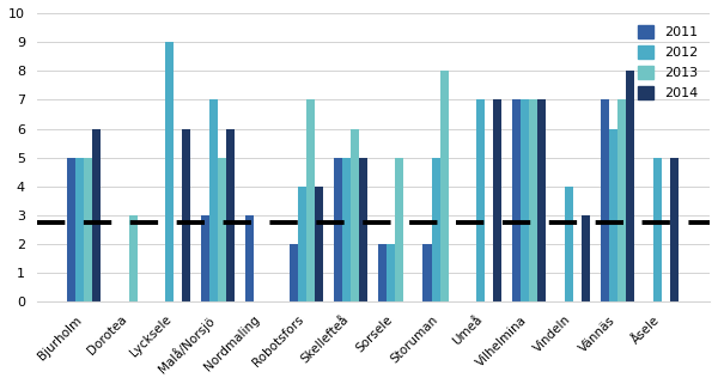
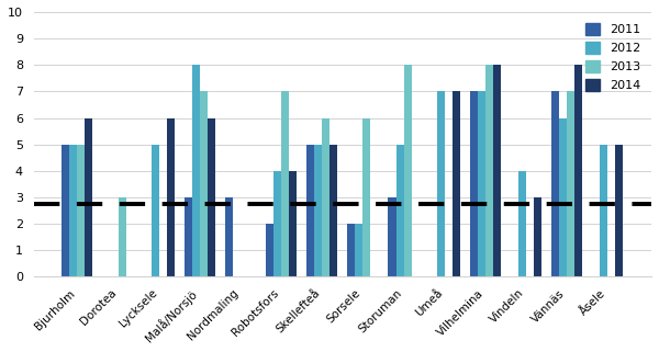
2012/Lycksele: 9 -> 5
2012/Malå/Norsjö: 7 -> 8
2013/Malå/Norsjö: 5 -> 7
2013/Sorsele: 5 -> 6
2011/Storuman: 2 -> 3
2013/Vilhelmina: 7 -> 8
2014/Vilhelmina: 7 -> 8
